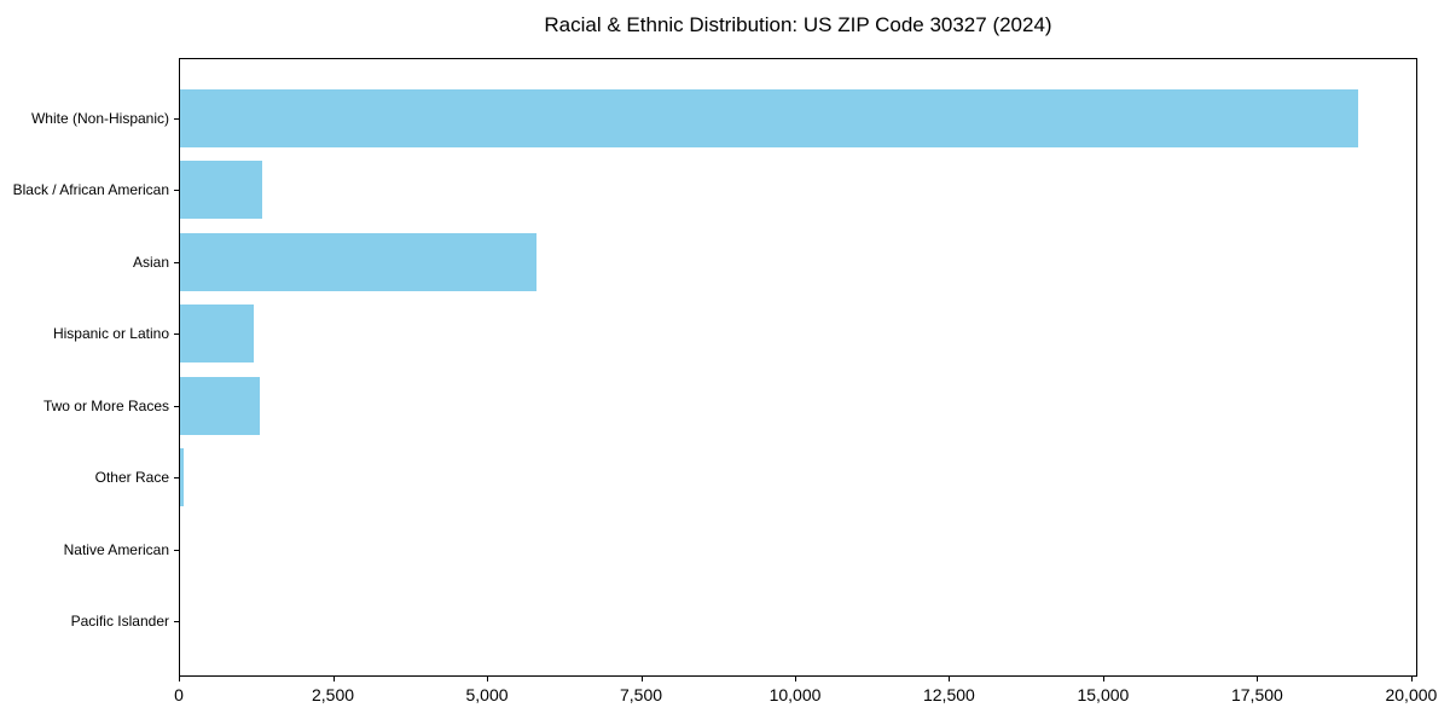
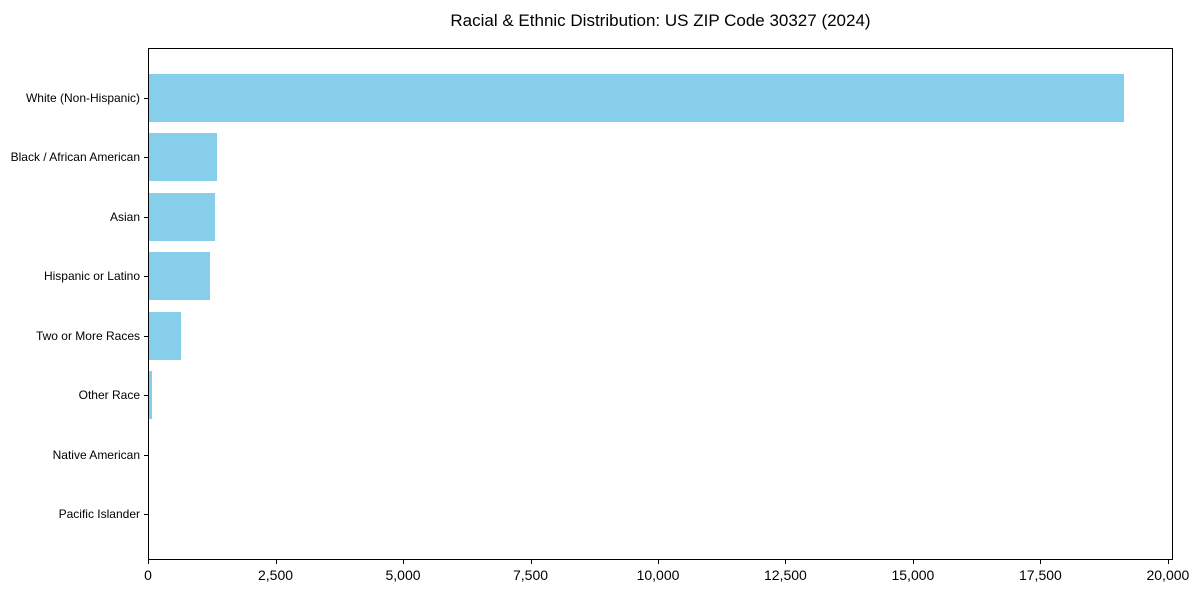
Asian: 5800 -> 1300
Two or More Races: 1300 -> 600
